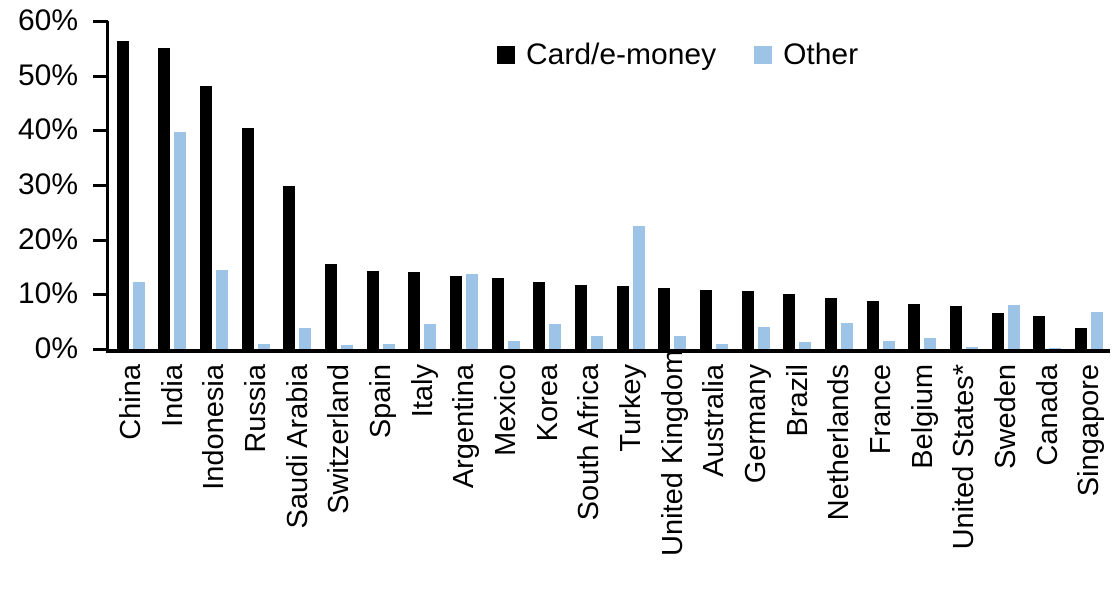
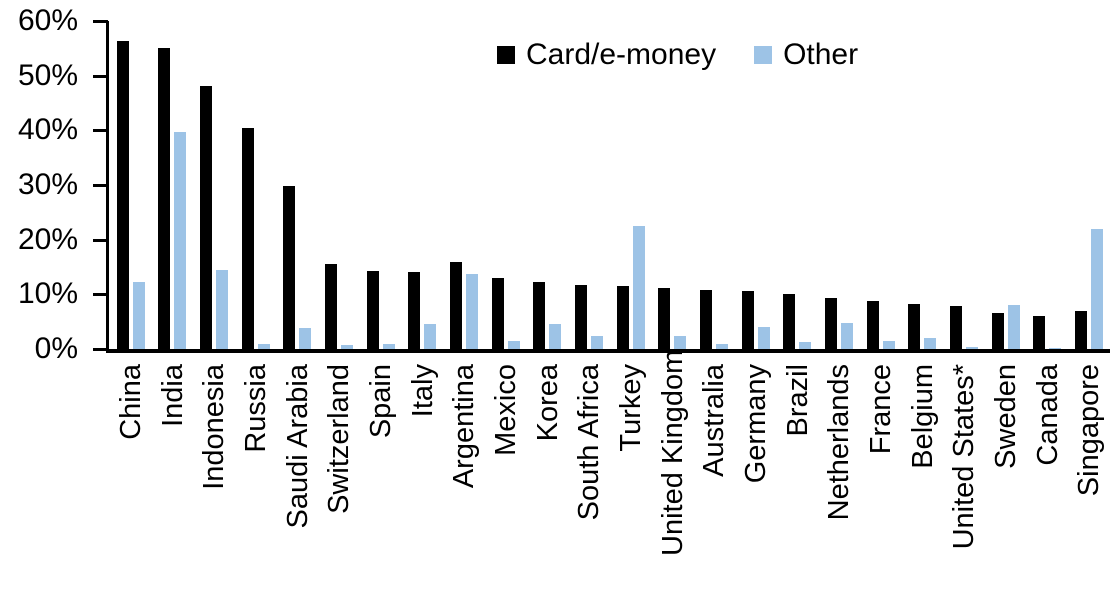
Card/e-money/Argentina: 13% -> 16%
Card/e-money/Singapore: 4% -> 7%
Other/Singapore: 7% -> 22%
